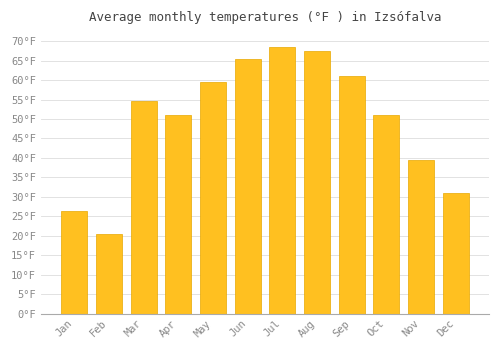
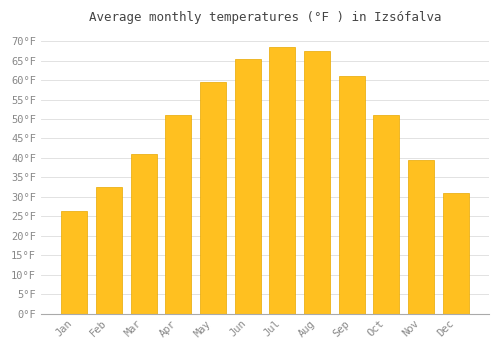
Feb: 20.5°F -> 32.5°F
Mar: 54.5°F -> 41.0°F
